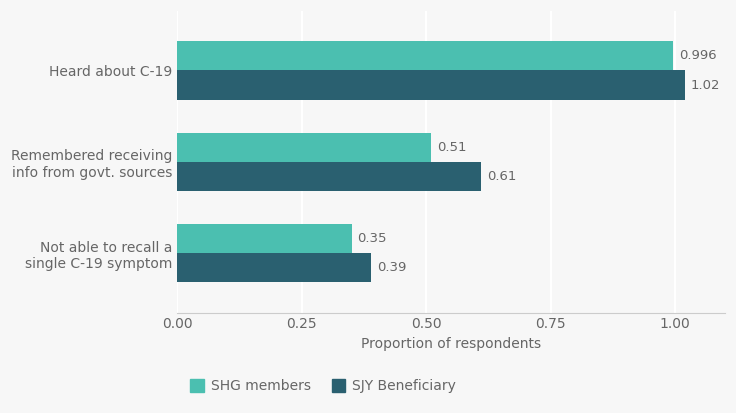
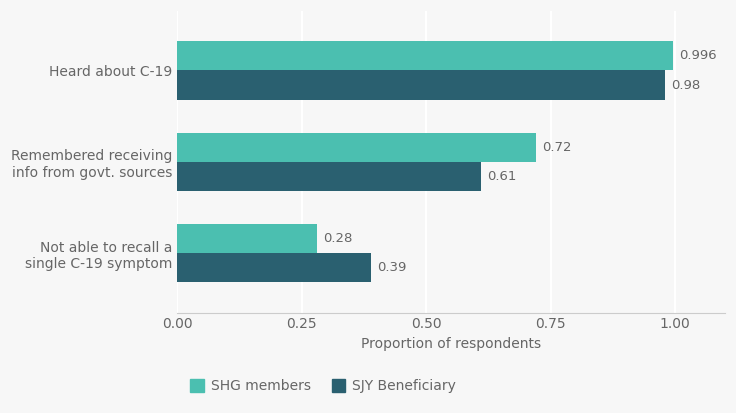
SJY Beneficiary/Heard about C-19: 1.02 -> 0.98
SHG members/Remembered receiving info from govt. sources: 0.51 -> 0.72
SHG members/Not able to recall a single C-19 symptom: 0.35 -> 0.28
